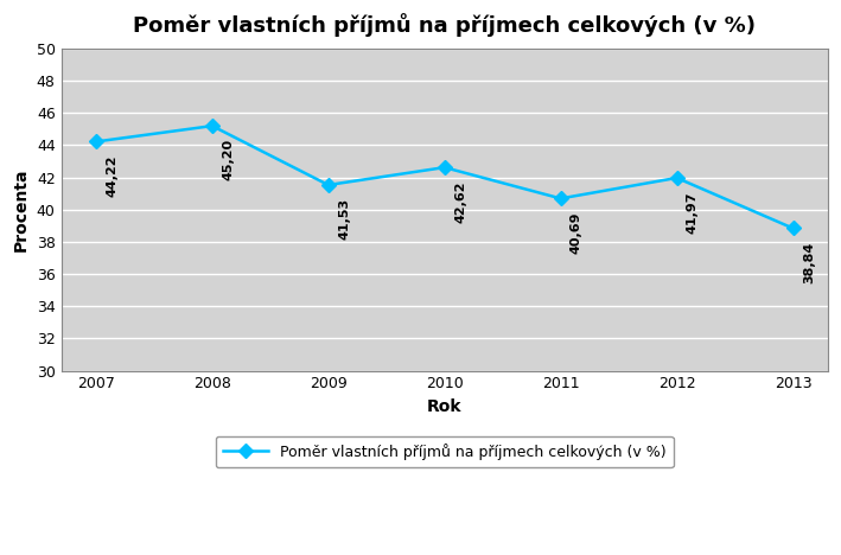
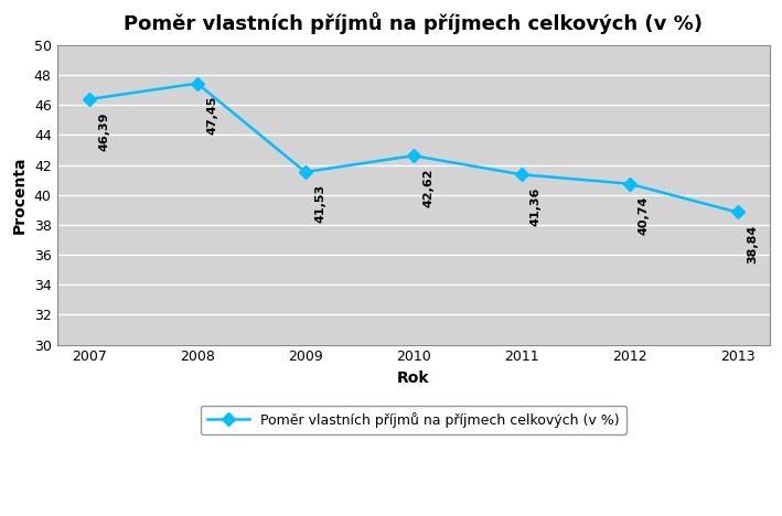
2007: 44,22 -> 46,39
2008: 45,20 -> 47,45
2011: 40,69 -> 41,36
2012: 41,97 -> 40,74
